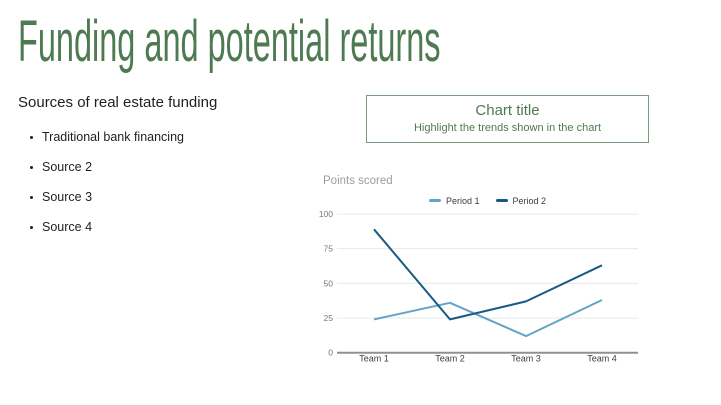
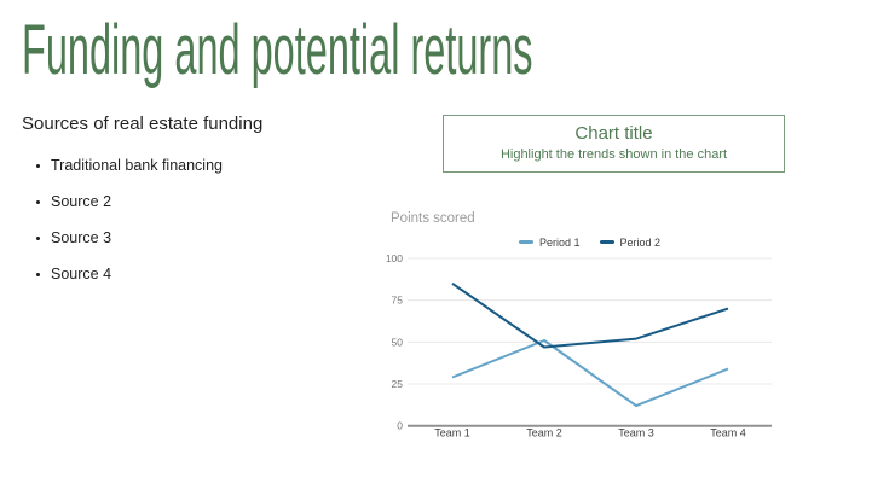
Period 1/Team 1: 24 -> 29
Period 2/Team 1: 89 -> 85
Period 1/Team 2: 36 -> 51
Period 2/Team 2: 24 -> 47
Period 2/Team 3: 37 -> 52
Period 1/Team 4: 38 -> 34
Period 2/Team 4: 63 -> 70
